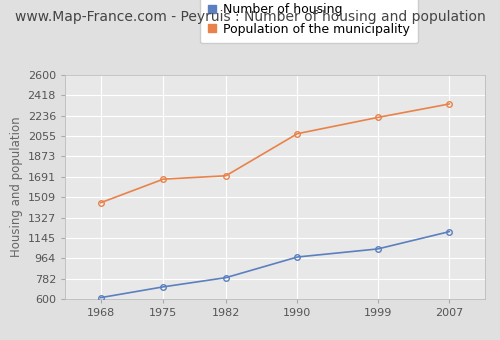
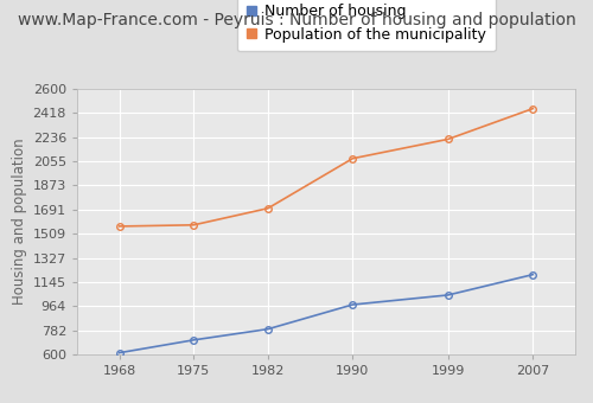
Population of the municipality/1968: 1460 -> 1560
Population of the municipality/1975: 1670 -> 1580
Population of the municipality/2007: 2340 -> 2450
